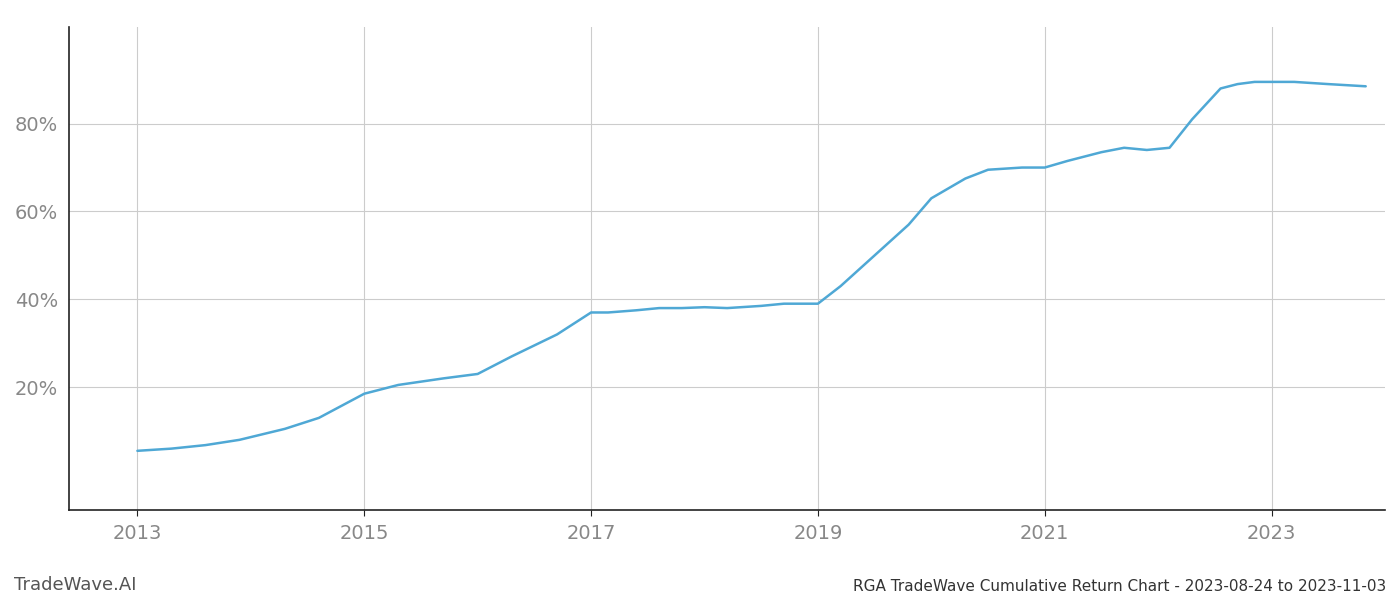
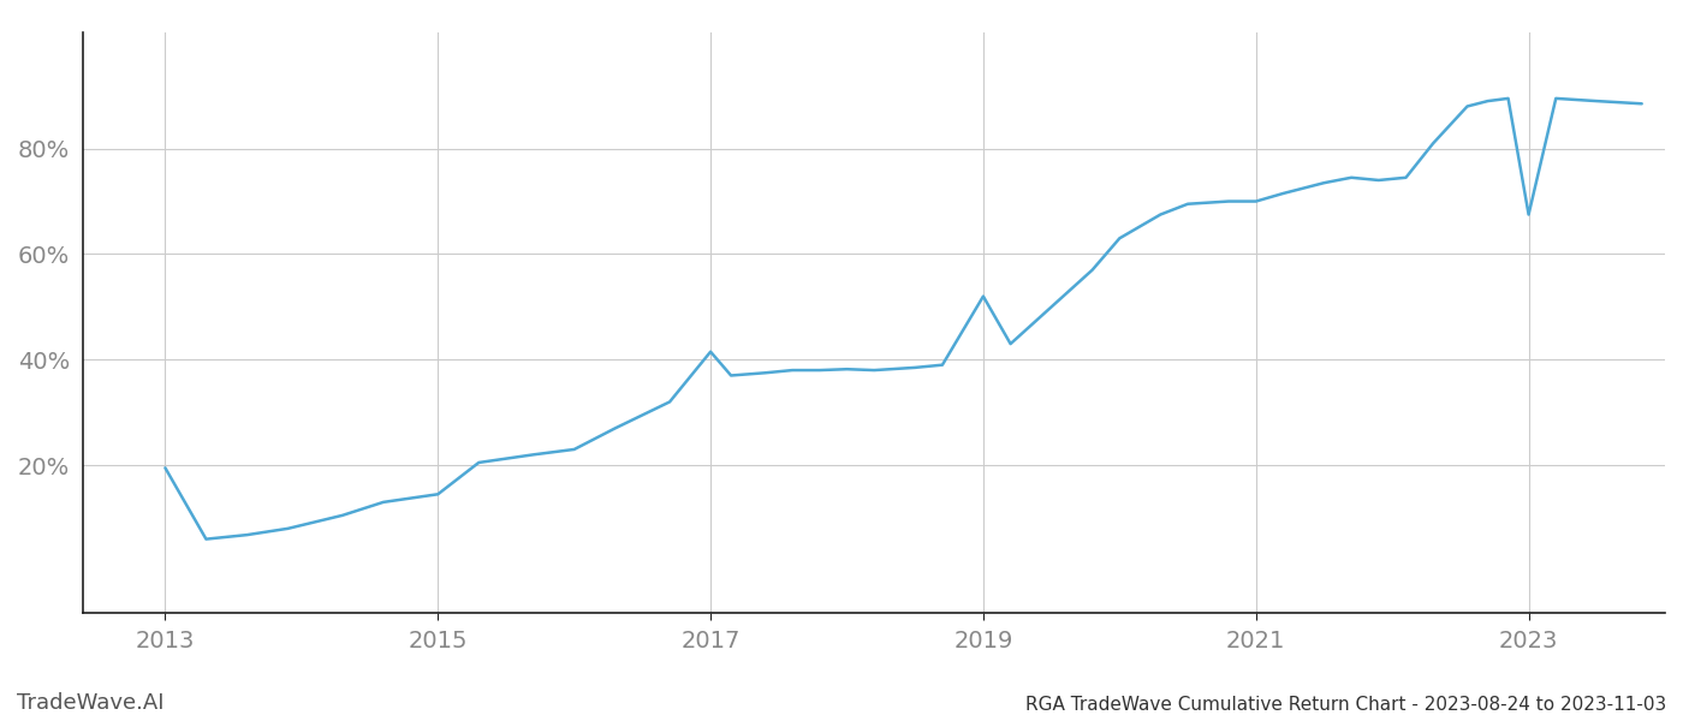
2013: 5.5% -> 19.5%
2015: 18.5% -> 14.5%
2017: 37.0% -> 41.5%
2019: 39.0% -> 52.0%
2023: 89.5% -> 67.5%
